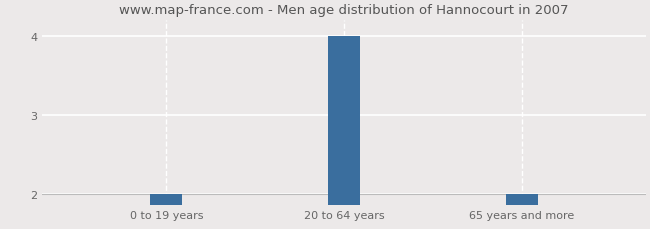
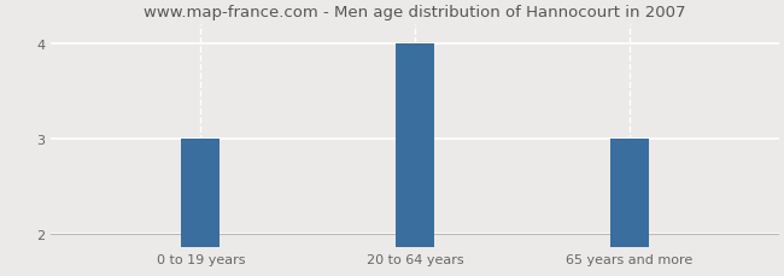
0 to 19 years: 2 -> 3
65 years and more: 2 -> 3
